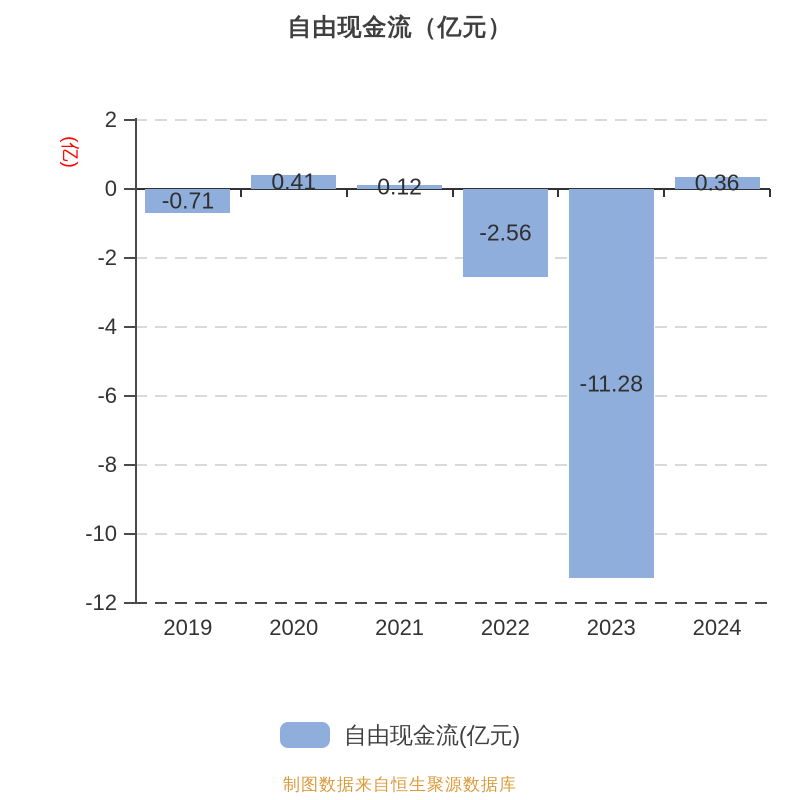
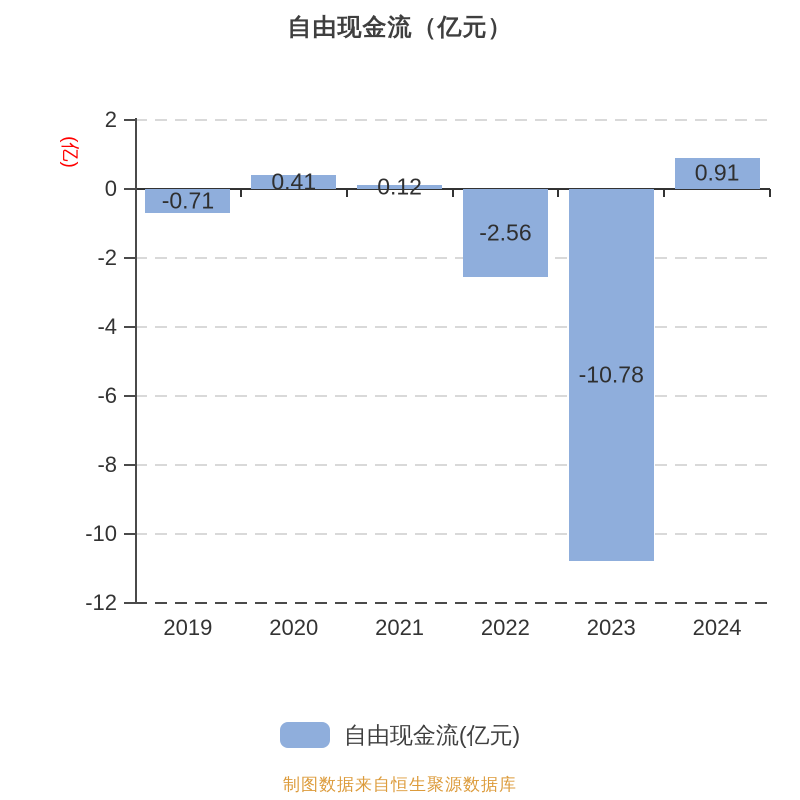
2023: -11.28 -> -10.78
2024: 0.36 -> 0.91
